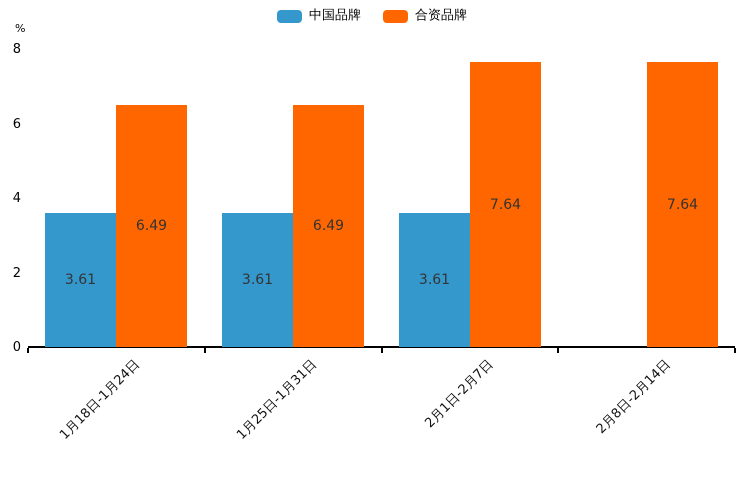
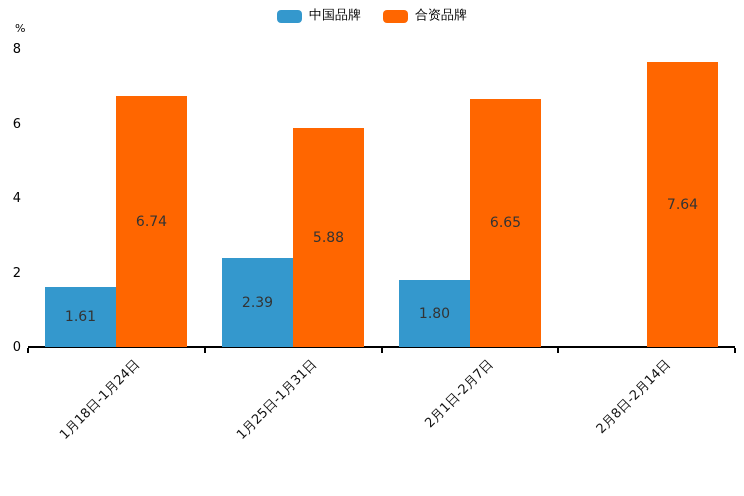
中国品牌/1月18日-1月24日: 3.61 -> 1.61
合资品牌/1月18日-1月24日: 6.49 -> 6.74
中国品牌/1月25日-1月31日: 3.61 -> 2.39
合资品牌/1月25日-1月31日: 6.49 -> 5.88
中国品牌/2月1日-2月7日: 3.61 -> 1.80
合资品牌/2月1日-2月7日: 7.64 -> 6.65
